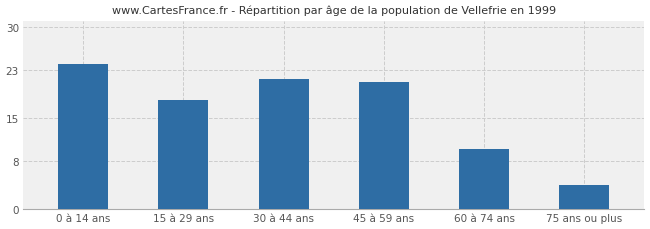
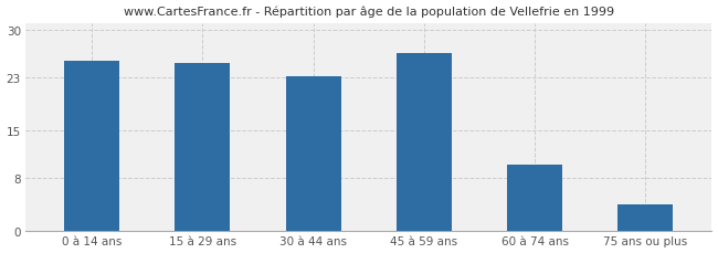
0 à 14 ans: 24.0 -> 25.4
15 à 29 ans: 18.0 -> 25.2
30 à 44 ans: 21.5 -> 23.2
45 à 59 ans: 21.0 -> 26.6
